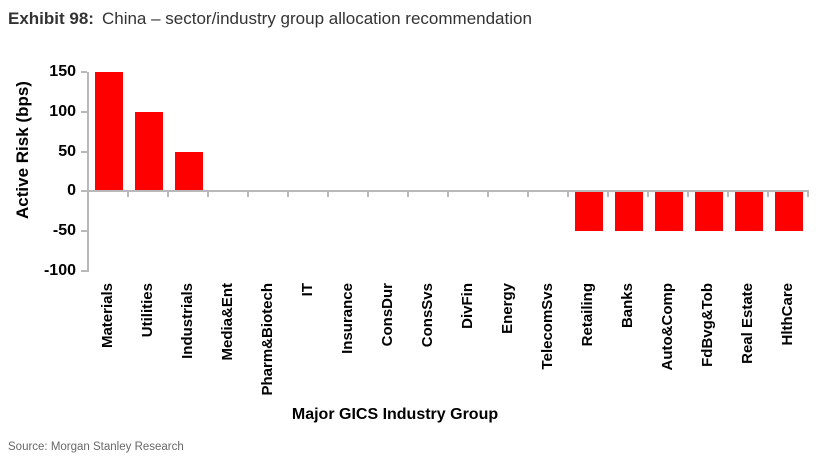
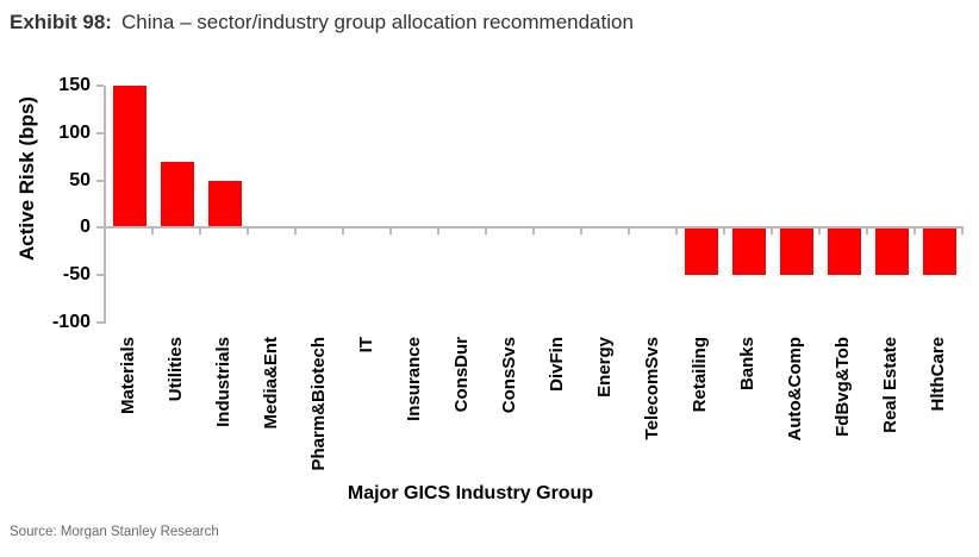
Utilities: 100 -> 70
